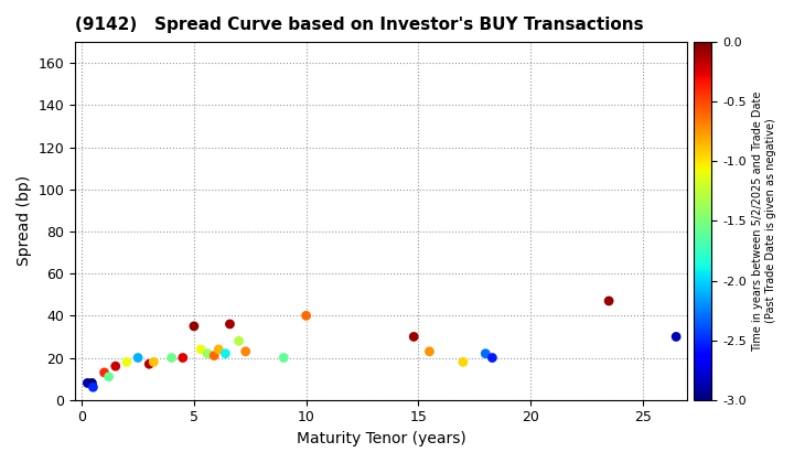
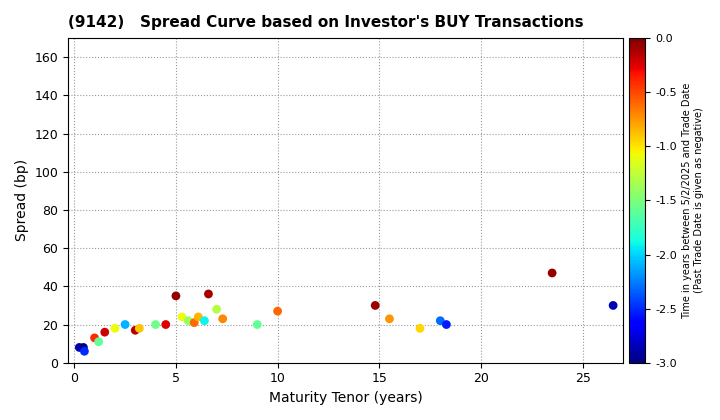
10: 40 -> 27
